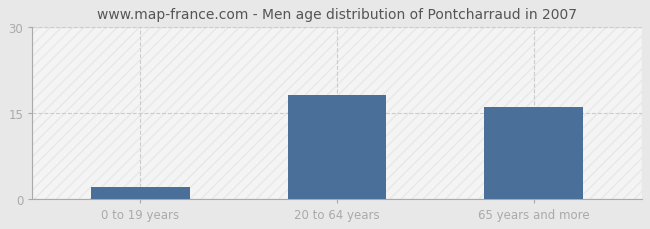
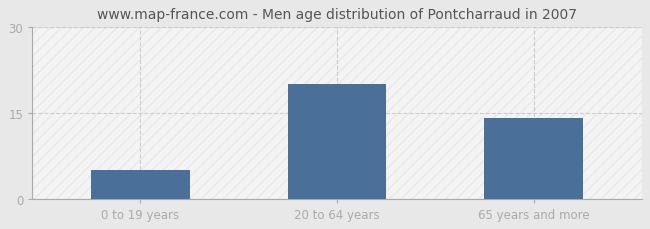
0 to 19 years: 2 -> 5
20 to 64 years: 18 -> 20
65 years and more: 16 -> 14
